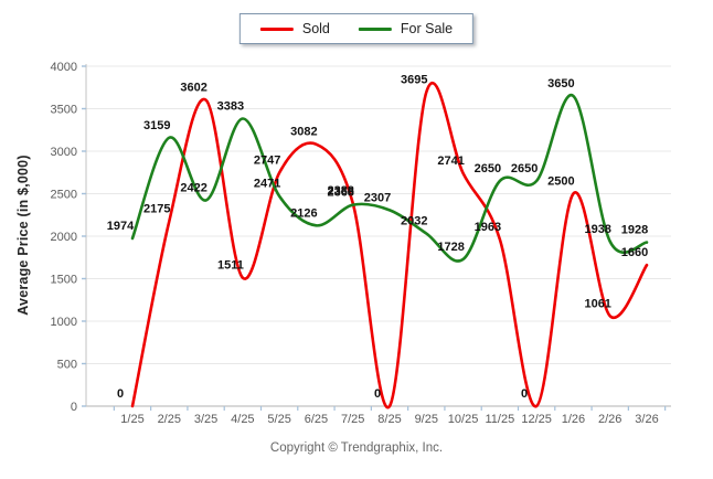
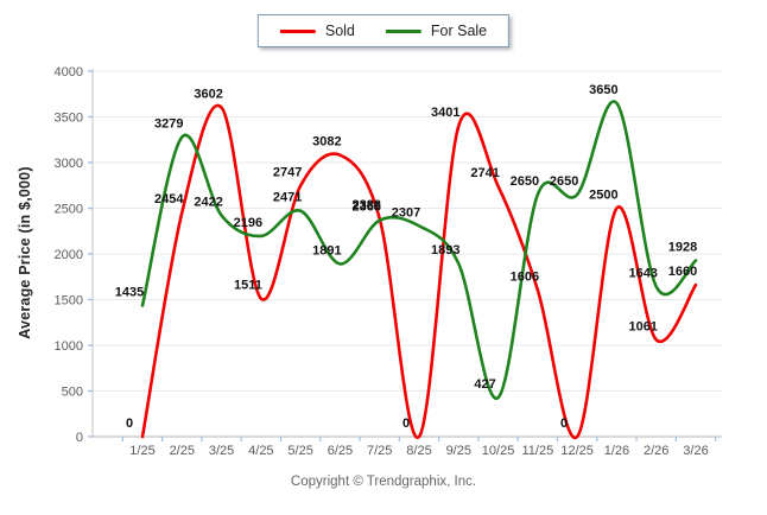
For Sale/1/25: 1974 -> 1435
Sold/2/25: 2175 -> 2454
For Sale/2/25: 3159 -> 3279
For Sale/4/25: 3383 -> 2196
For Sale/6/25: 2126 -> 1891
Sold/9/25: 3695 -> 3401
For Sale/9/25: 2032 -> 1893
For Sale/10/25: 1728 -> 427
Sold/11/25: 1963 -> 1606
For Sale/2/26: 1938 -> 1643
